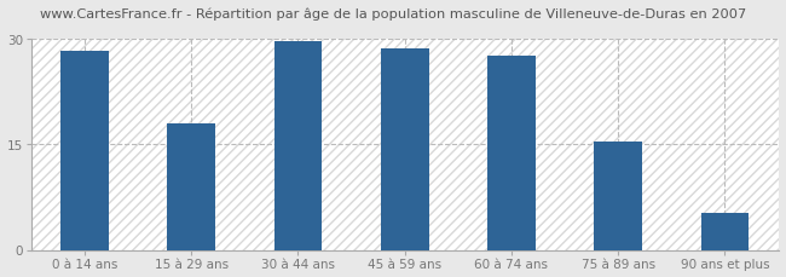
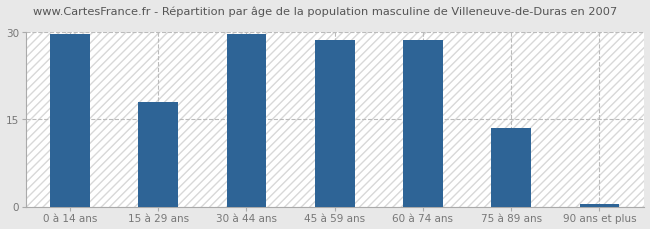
0 à 14 ans: 28.2 -> 29.5
60 à 74 ans: 27.6 -> 28.5
75 à 89 ans: 15.4 -> 13.5
90 ans et plus: 5.2 -> 0.4
